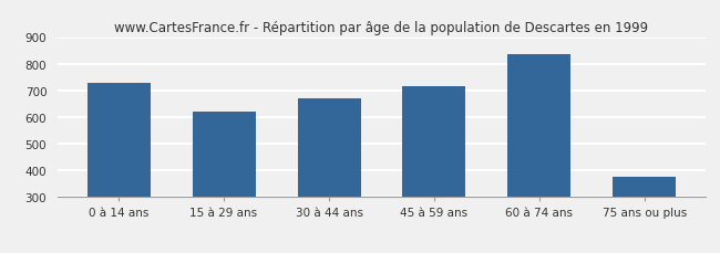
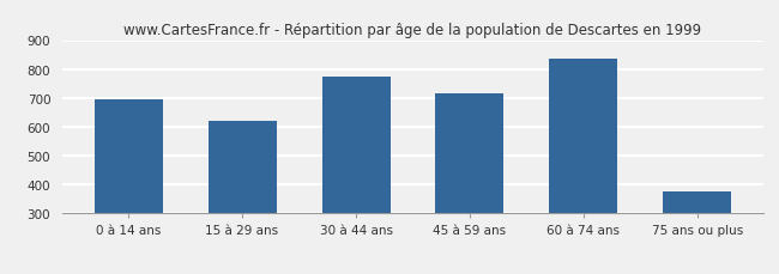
0 à 14 ans: 730 -> 697
30 à 44 ans: 670 -> 775
